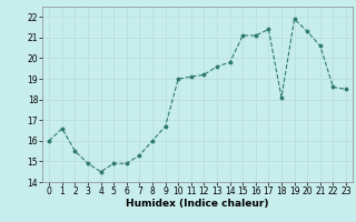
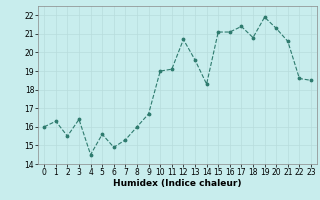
1: 16.6 -> 16.3
3: 14.9 -> 16.4
5: 14.9 -> 15.6
12: 19.2 -> 20.7
14: 19.8 -> 18.3
18: 18.1 -> 20.8
